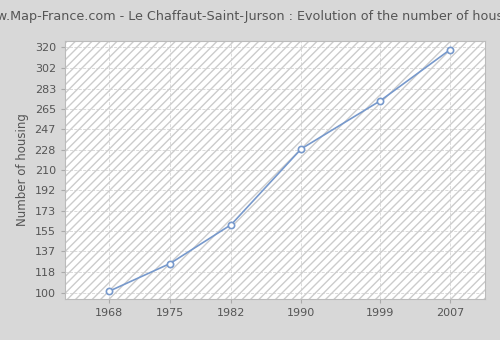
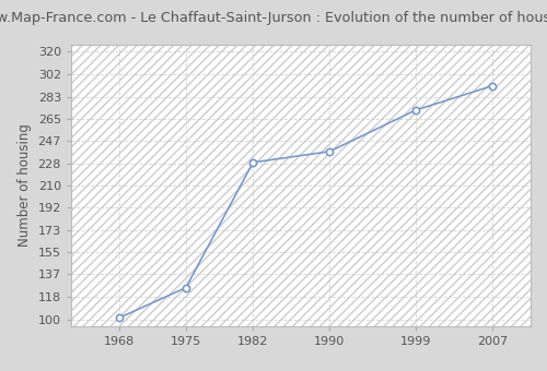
1982: 161 -> 229
1990: 229 -> 238
2007: 318 -> 292
